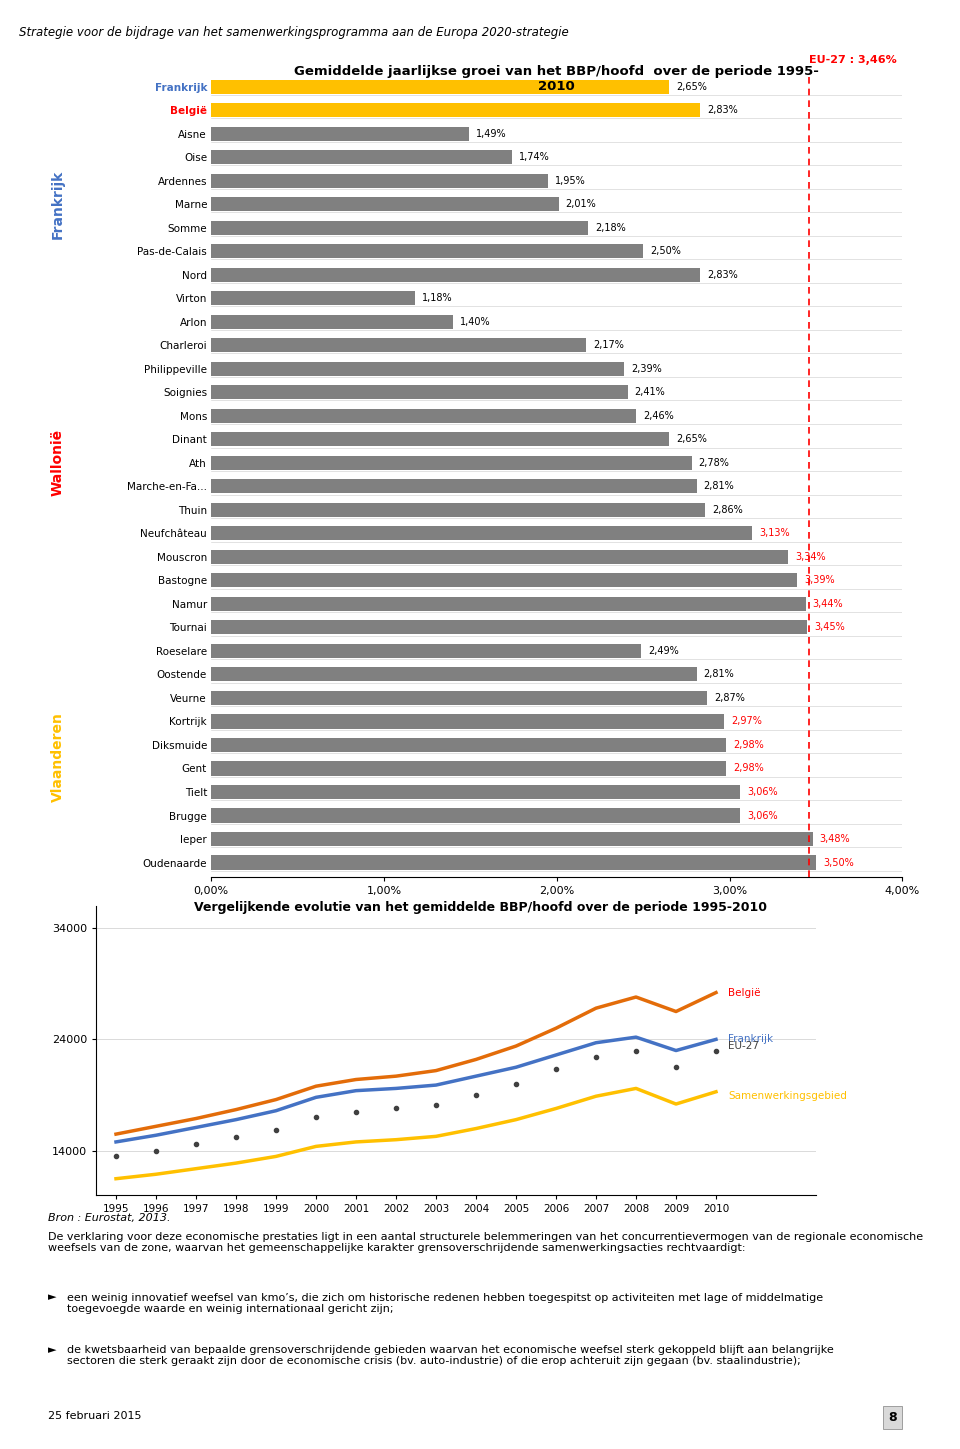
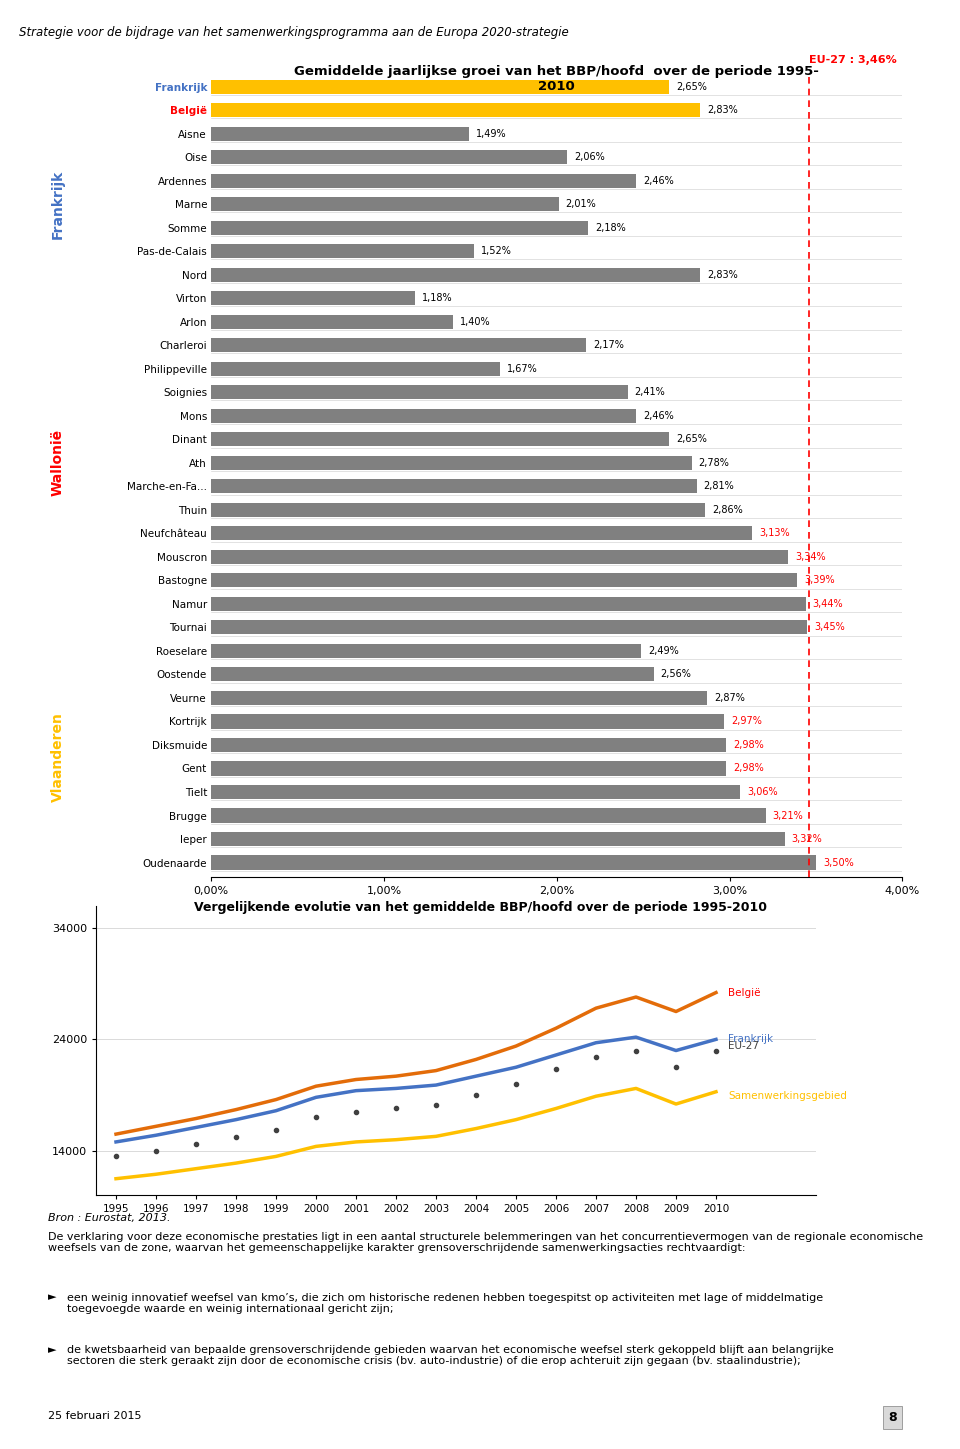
Oise: 1,74% -> 2,06%
Ardennes: 1,95% -> 2,46%
Pas-de-Calais: 2,50% -> 1,52%
Philippeville: 2,39% -> 1,67%
Oostende: 2,81% -> 2,56%
Brugge: 3,06% -> 3,21%
Ieper: 3,48% -> 3,32%
